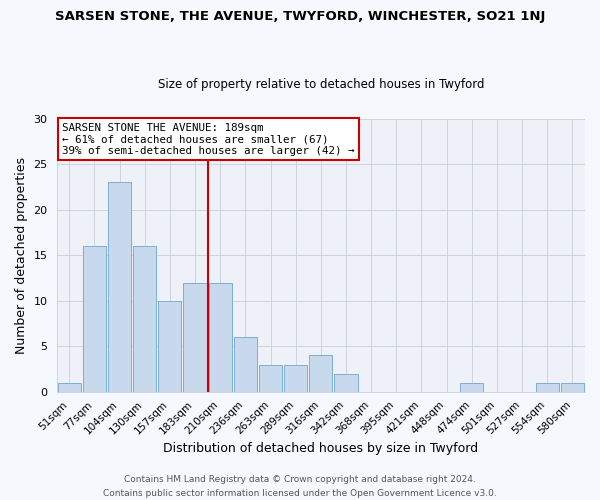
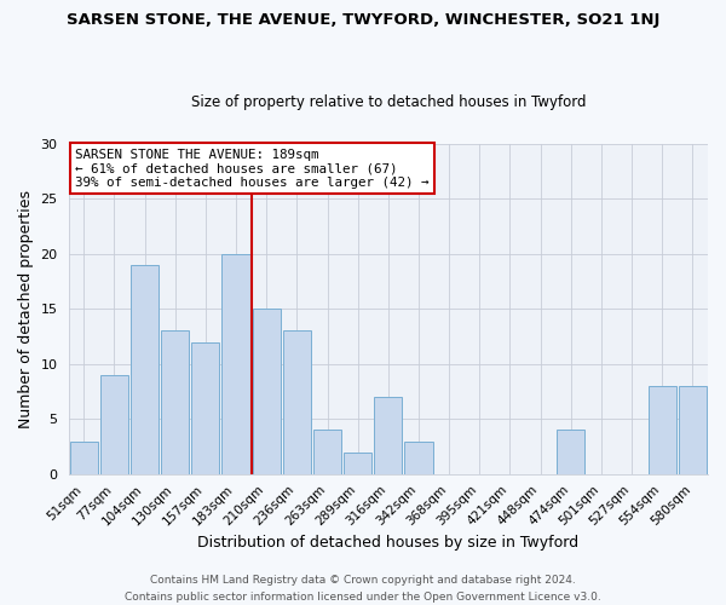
51sqm: 1 -> 3
77sqm: 16 -> 9
104sqm: 23 -> 19
130sqm: 16 -> 13
157sqm: 10 -> 12
183sqm: 12 -> 20
210sqm: 12 -> 15
236sqm: 6 -> 13
263sqm: 3 -> 4
289sqm: 3 -> 2
316sqm: 4 -> 7
342sqm: 2 -> 3
474sqm: 1 -> 4
554sqm: 1 -> 8
580sqm: 1 -> 8
